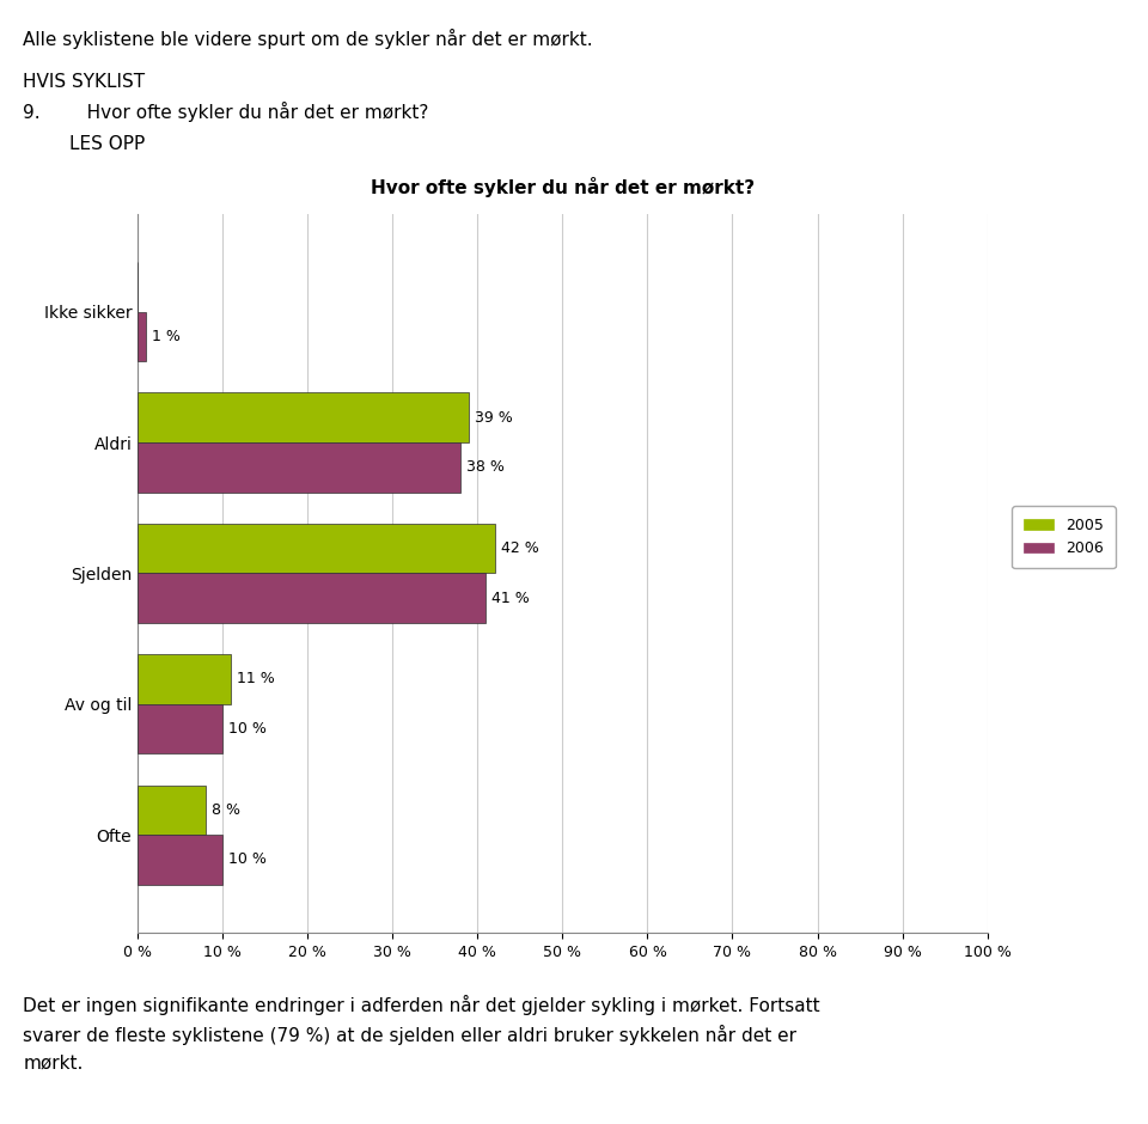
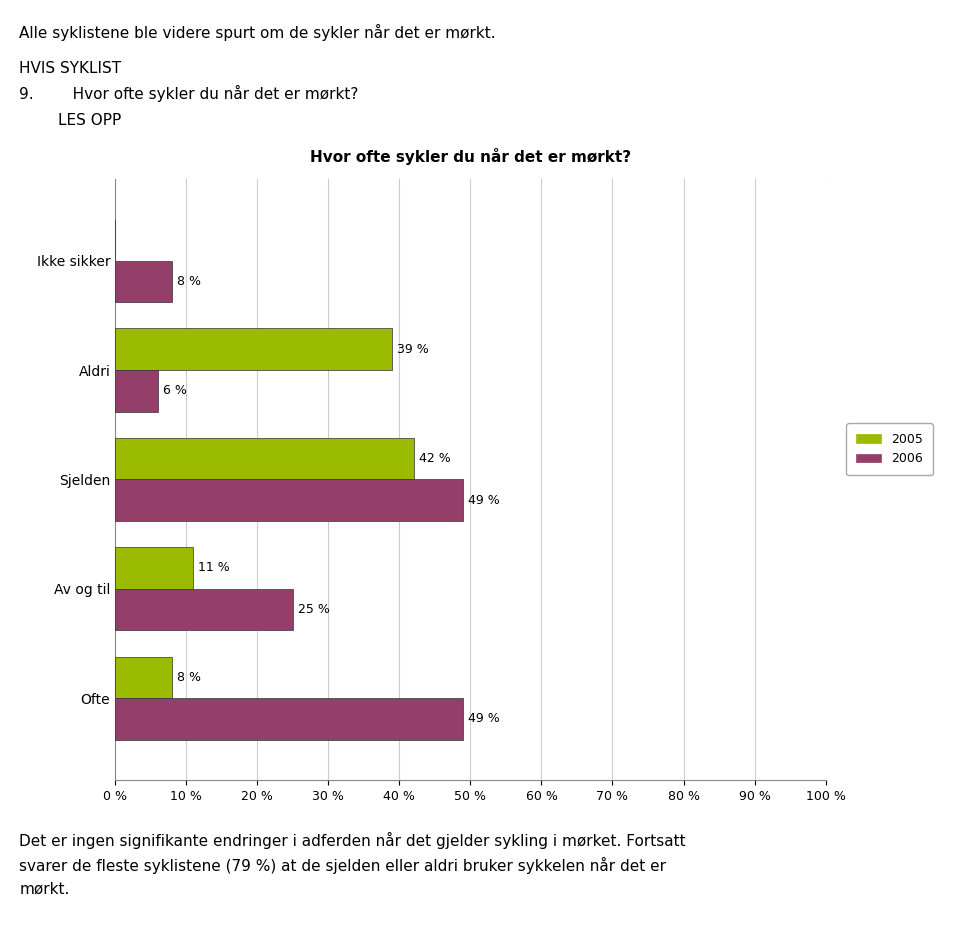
2006/Ikke sikker: 1 -> 8
2006/Aldri: 38 -> 6
2006/Sjelden: 41 -> 49
2006/Av og til: 10 -> 25
2006/Ofte: 10 -> 49
